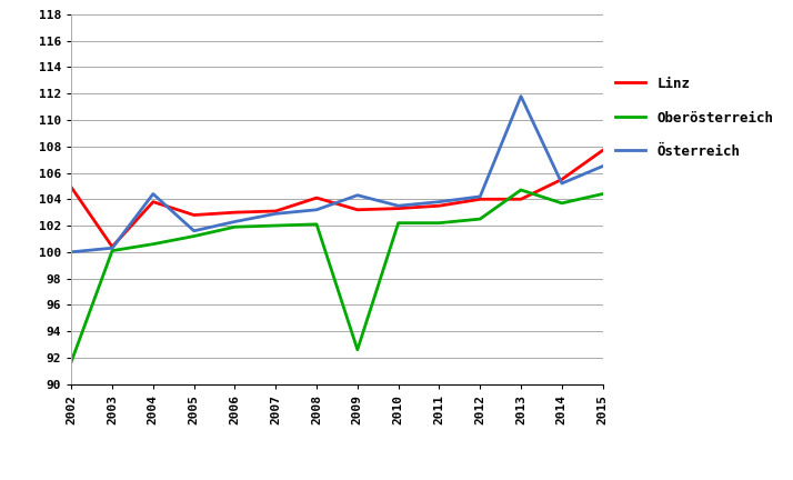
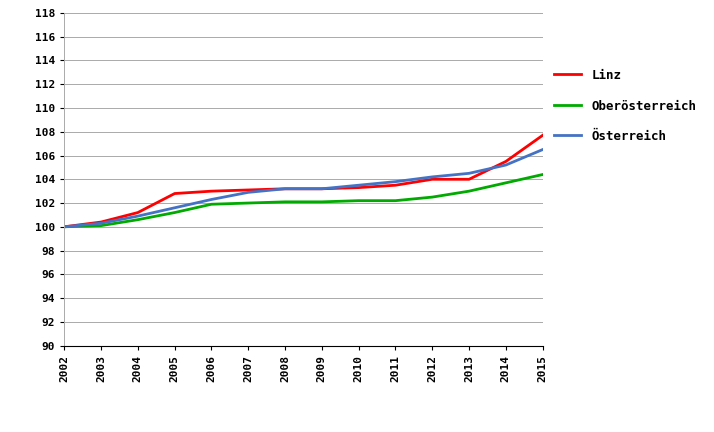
Linz/2002: 104.9 -> 100.0
Oberösterreich/2002: 91.7 -> 100.0
Linz/2004: 103.8 -> 101.2
Österreich/2004: 104.4 -> 100.9
Linz/2008: 104.1 -> 103.2
Oberösterreich/2009: 92.6 -> 102.1
Österreich/2009: 104.3 -> 103.2
Oberösterreich/2013: 104.7 -> 103.0
Österreich/2013: 111.8 -> 104.5
